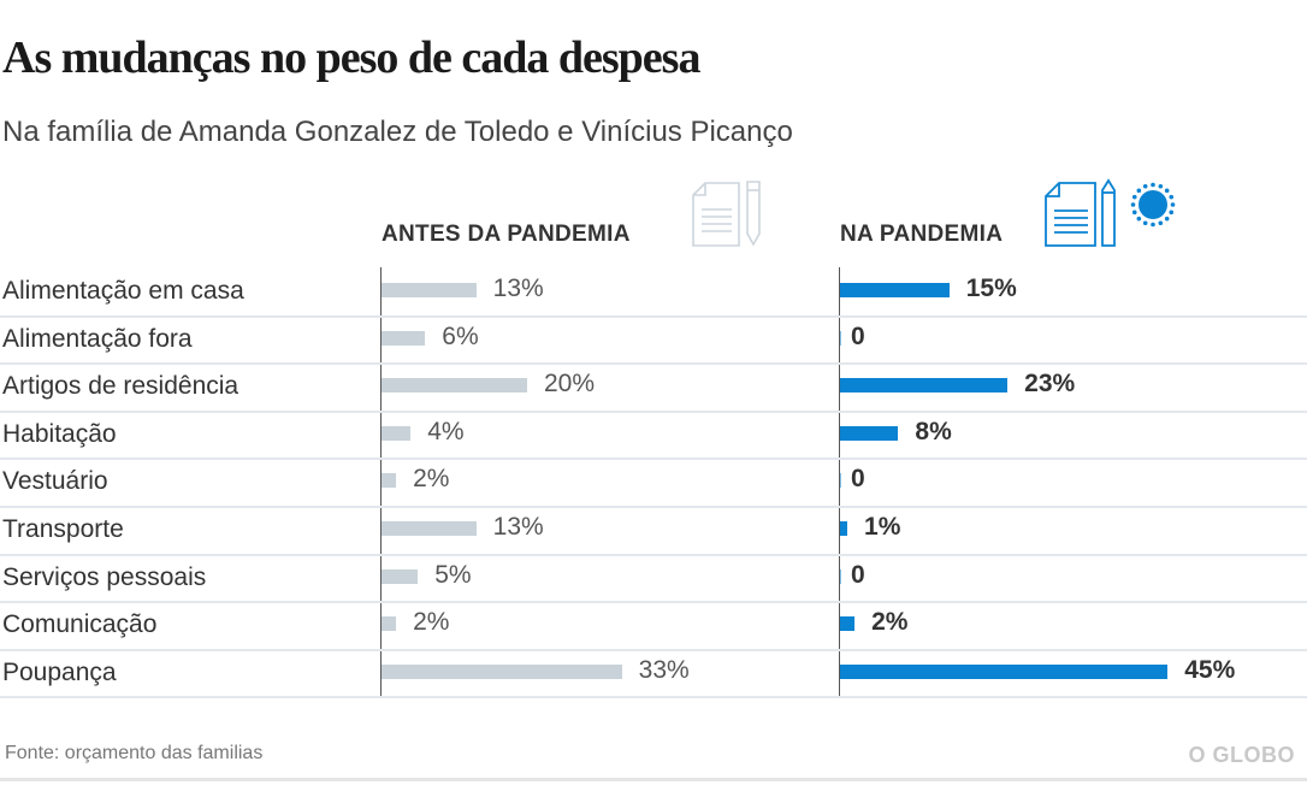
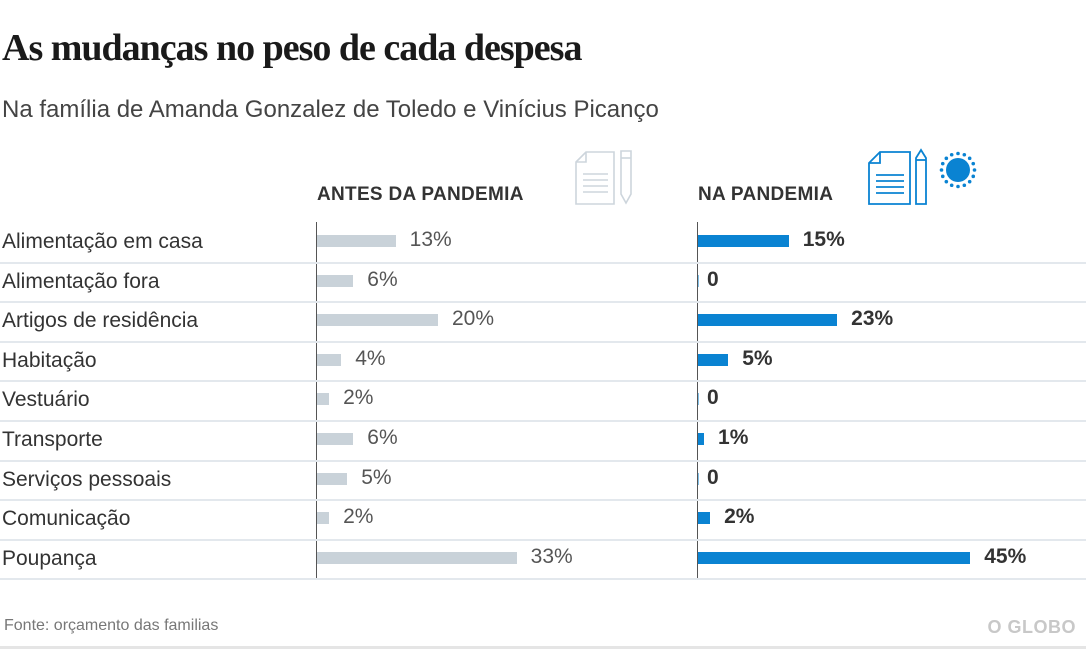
NA PANDEMIA/Habitação: 8% -> 5%
ANTES DA PANDEMIA/Transporte: 13% -> 6%
